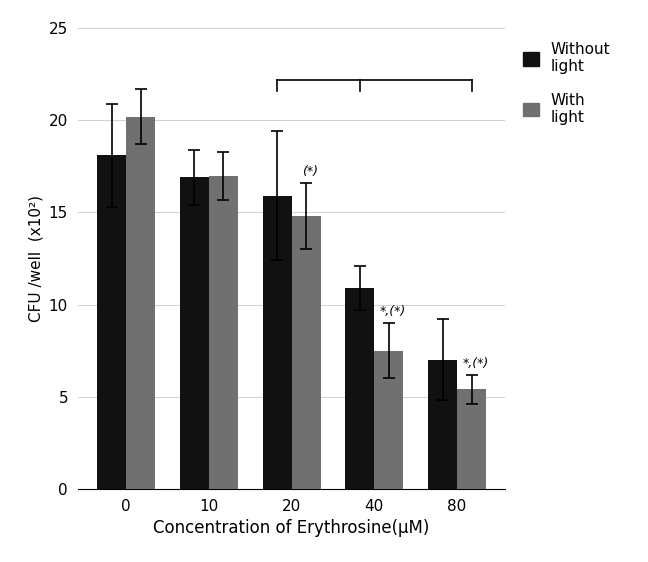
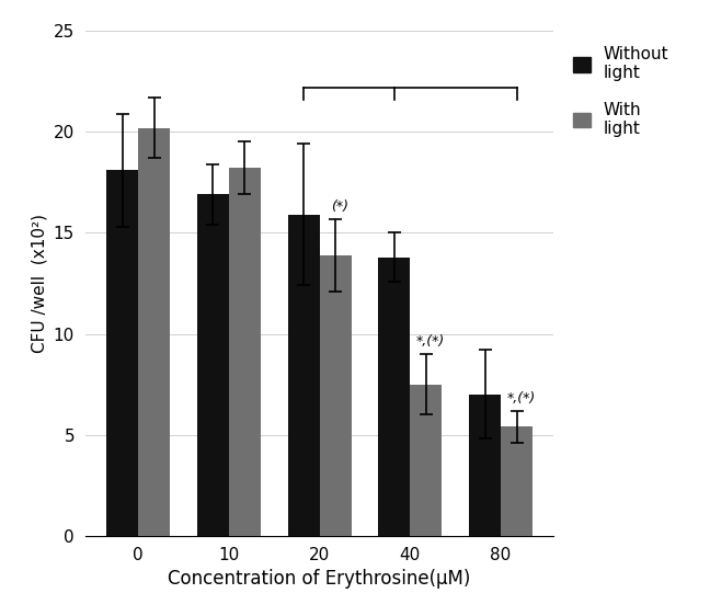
With light/10: 17.0 -> 18.2
With light/20: 14.8 -> 13.9
Without light/40: 10.9 -> 13.8
